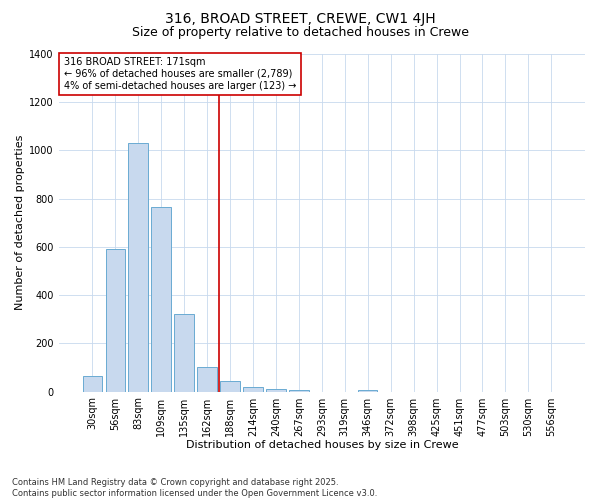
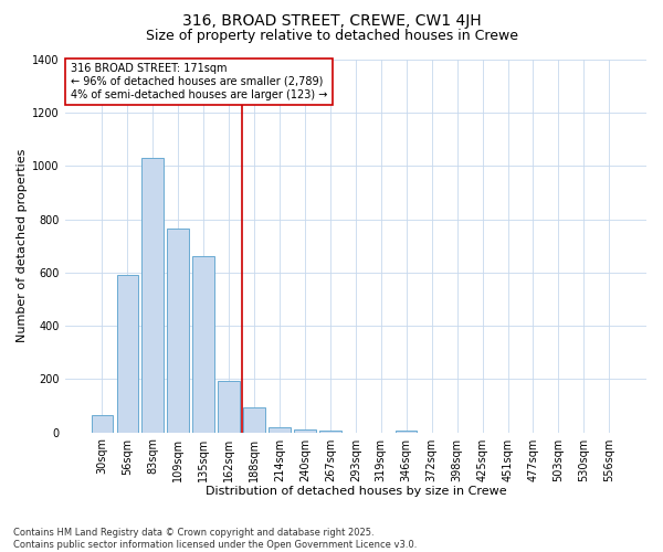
135sqm: 320 -> 660
162sqm: 100 -> 195
188sqm: 45 -> 95
